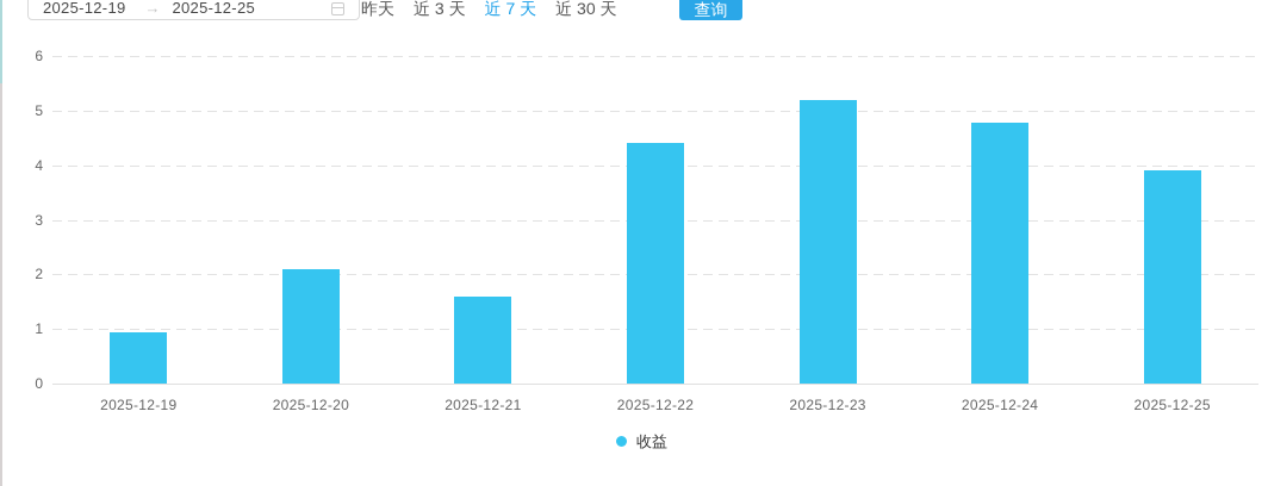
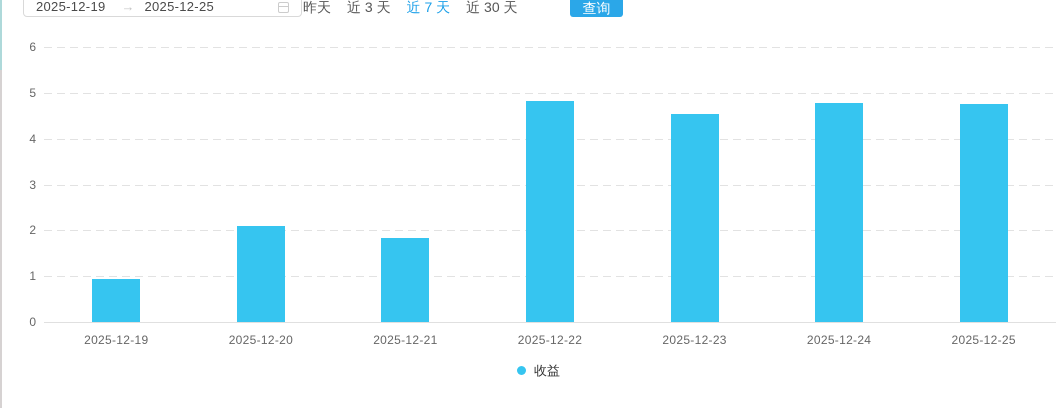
2025-12-21: 1.6 -> 1.8
2025-12-22: 4.4 -> 4.8
2025-12-23: 5.2 -> 4.5
2025-12-25: 3.9 -> 4.8
